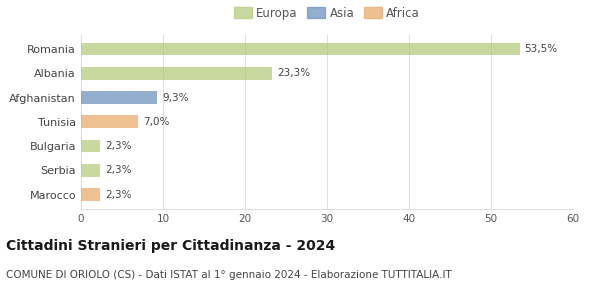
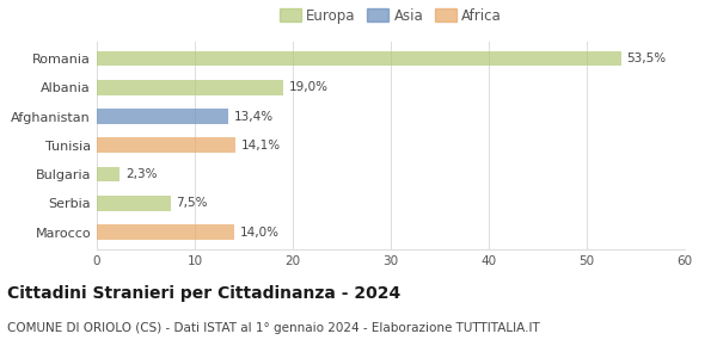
Albania: 23,3% -> 19,0%
Afghanistan: 9,3% -> 13,4%
Tunisia: 7,0% -> 14,1%
Serbia: 2,3% -> 7,5%
Marocco: 2,3% -> 14,0%
